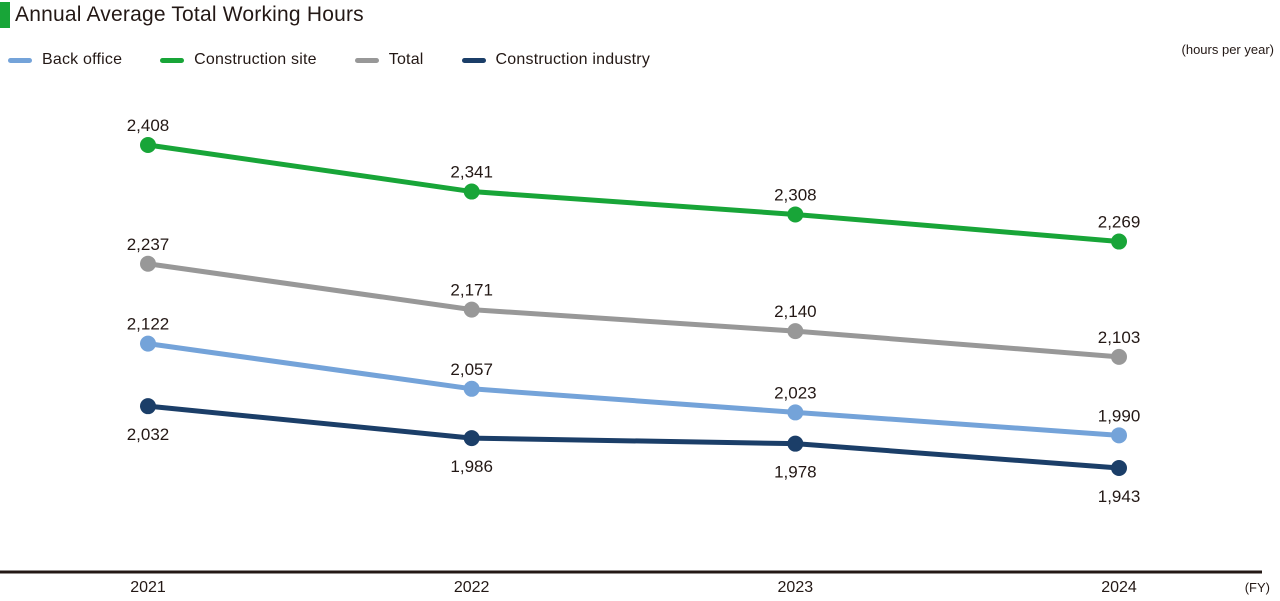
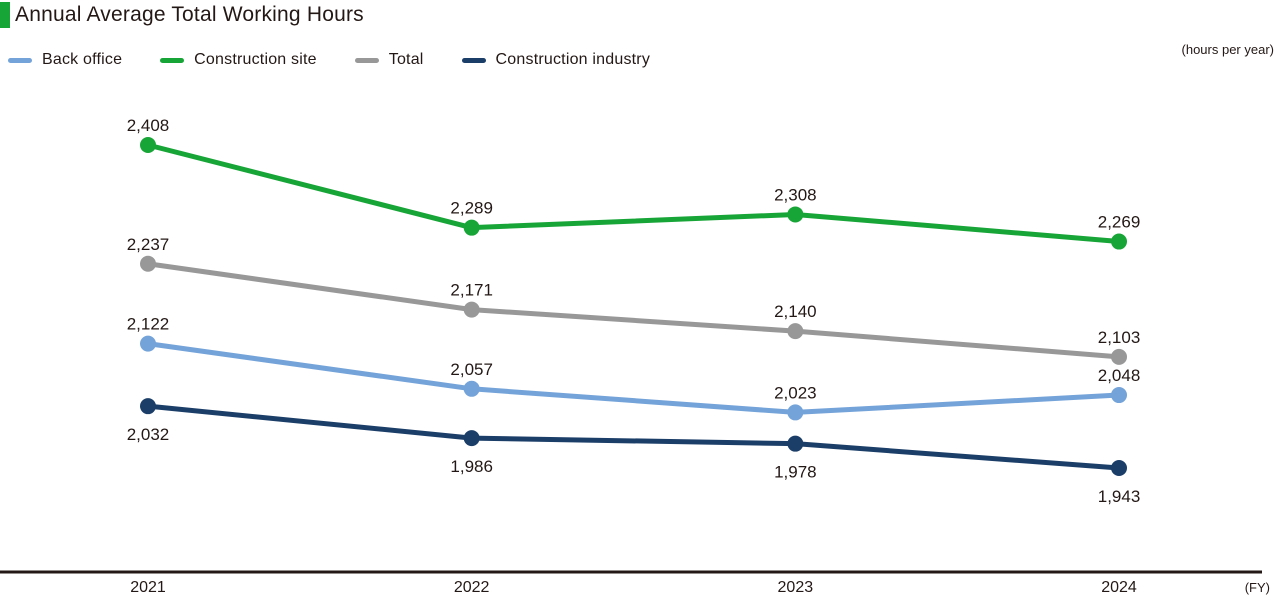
Construction site/2022: 2,341 -> 2,289
Back office/2024: 1,990 -> 2,048
